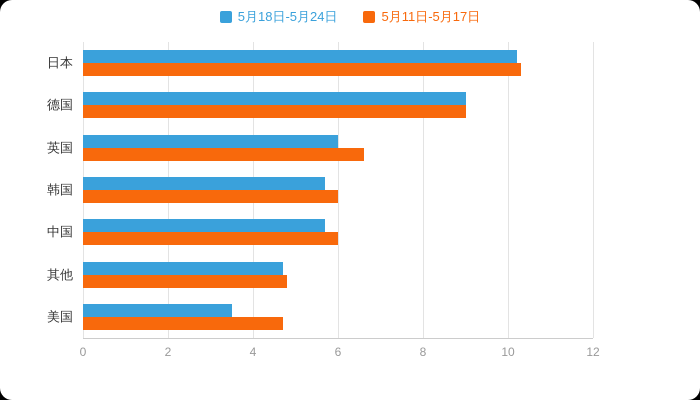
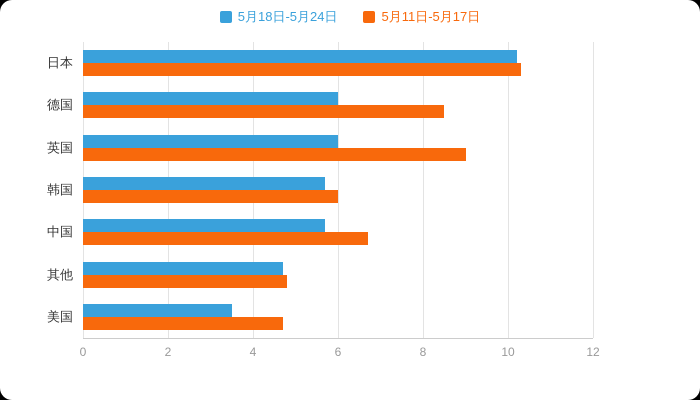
5月18日-5月24日/德国: 9.0 -> 6.0
5月11日-5月17日/德国: 9.0 -> 8.5
5月11日-5月17日/英国: 6.6 -> 9.0
5月11日-5月17日/中国: 6.0 -> 6.7
